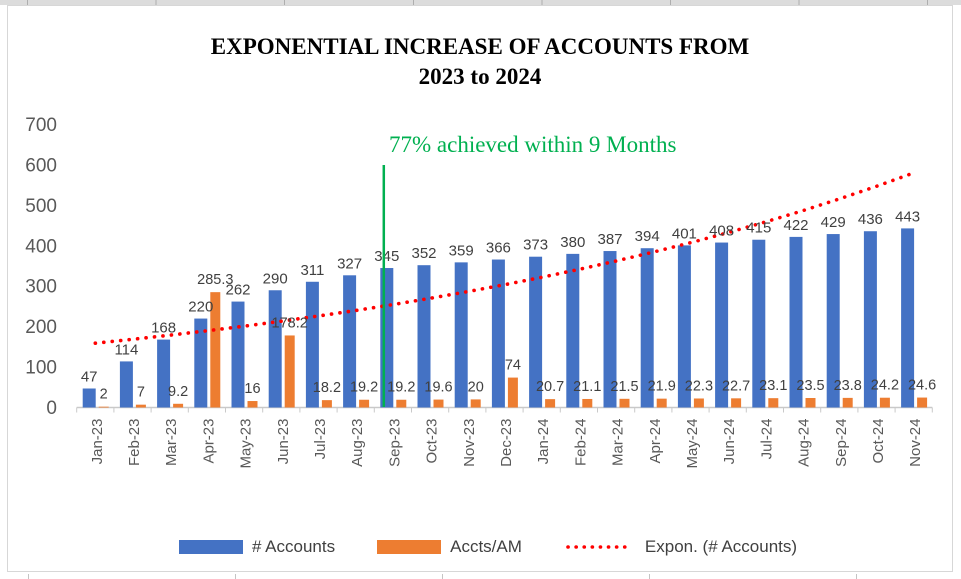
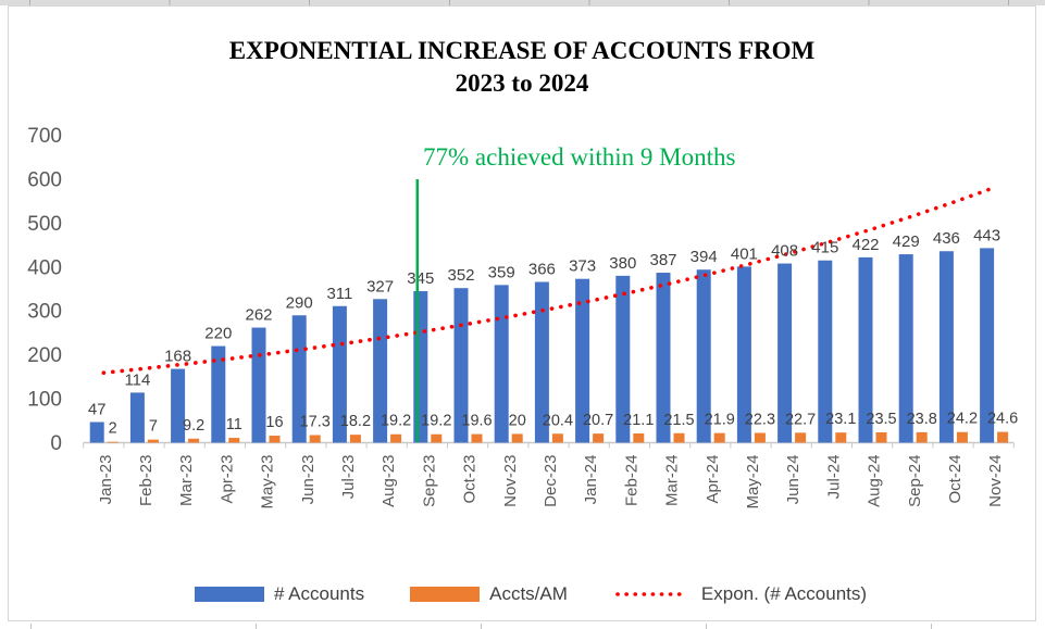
Accts/AM/Apr-23: 285.3 -> 11
Accts/AM/Jun-23: 178.2 -> 17.3
Accts/AM/Dec-23: 74 -> 20.4
